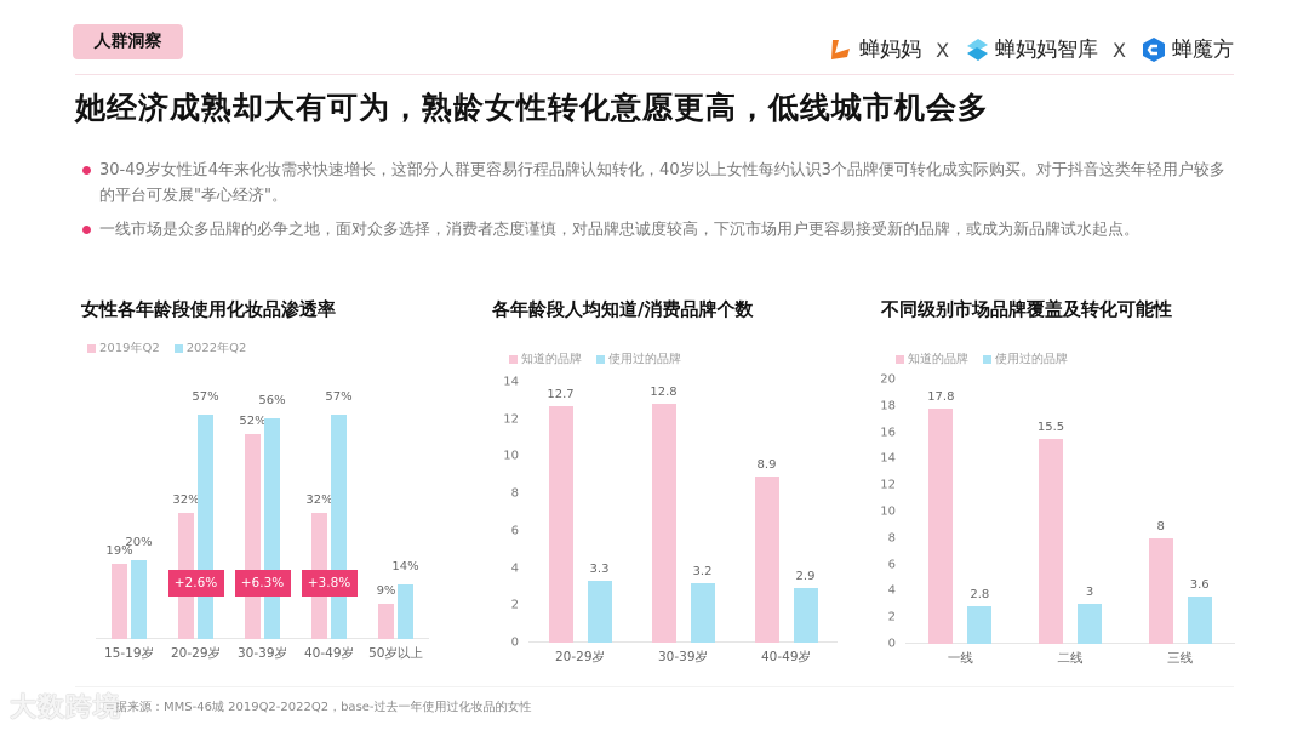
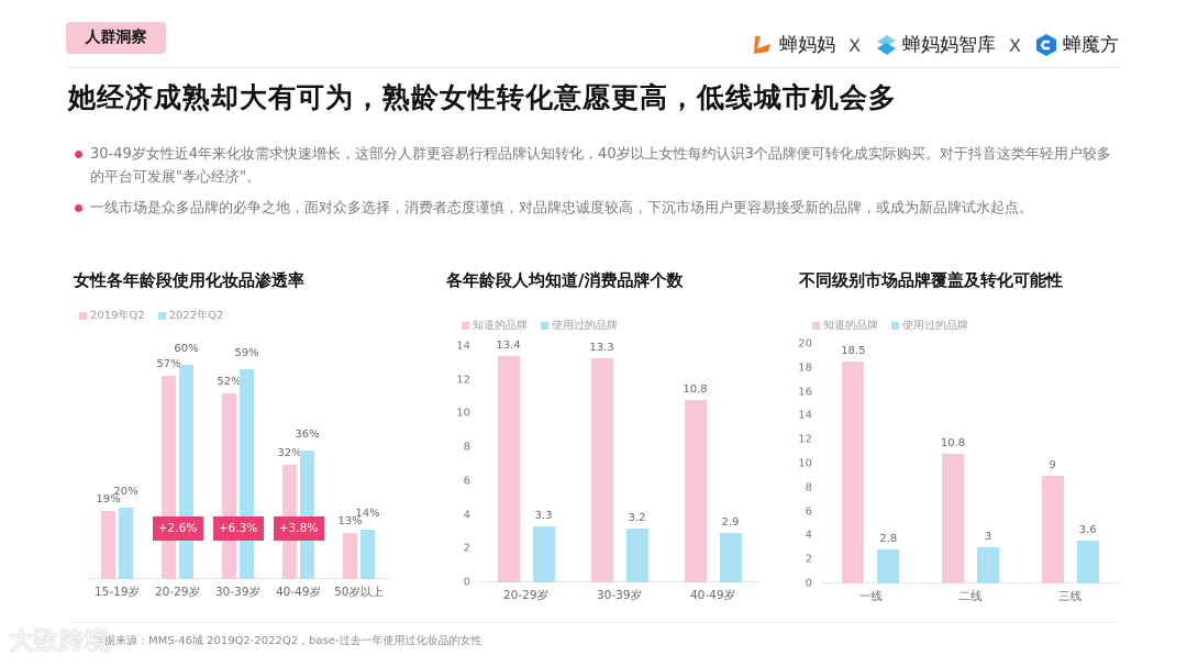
女性各年龄段使用化妆品渗透率/2019年Q2/20-29岁: 32% -> 57%
女性各年龄段使用化妆品渗透率/2022年Q2/20-29岁: 57% -> 60%
女性各年龄段使用化妆品渗透率/2022年Q2/30-39岁: 56% -> 59%
女性各年龄段使用化妆品渗透率/2022年Q2/40-49岁: 57% -> 36%
女性各年龄段使用化妆品渗透率/2019年Q2/50岁以上: 9% -> 13%
各年龄段人均知道/消费品牌个数/知道的品牌/20-29岁: 12.7 -> 13.4
各年龄段人均知道/消费品牌个数/知道的品牌/30-39岁: 12.8 -> 13.3
各年龄段人均知道/消费品牌个数/知道的品牌/40-49岁: 8.9 -> 10.8
不同级别市场品牌覆盖及转化可能性/知道的品牌/一线: 17.8 -> 18.5
不同级别市场品牌覆盖及转化可能性/知道的品牌/二线: 15.5 -> 10.8
不同级别市场品牌覆盖及转化可能性/知道的品牌/三线: 8 -> 9
